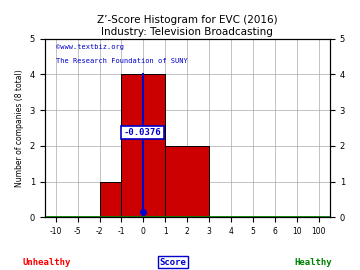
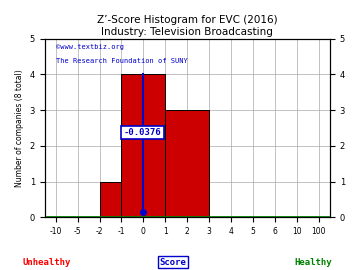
2: 2 -> 3
